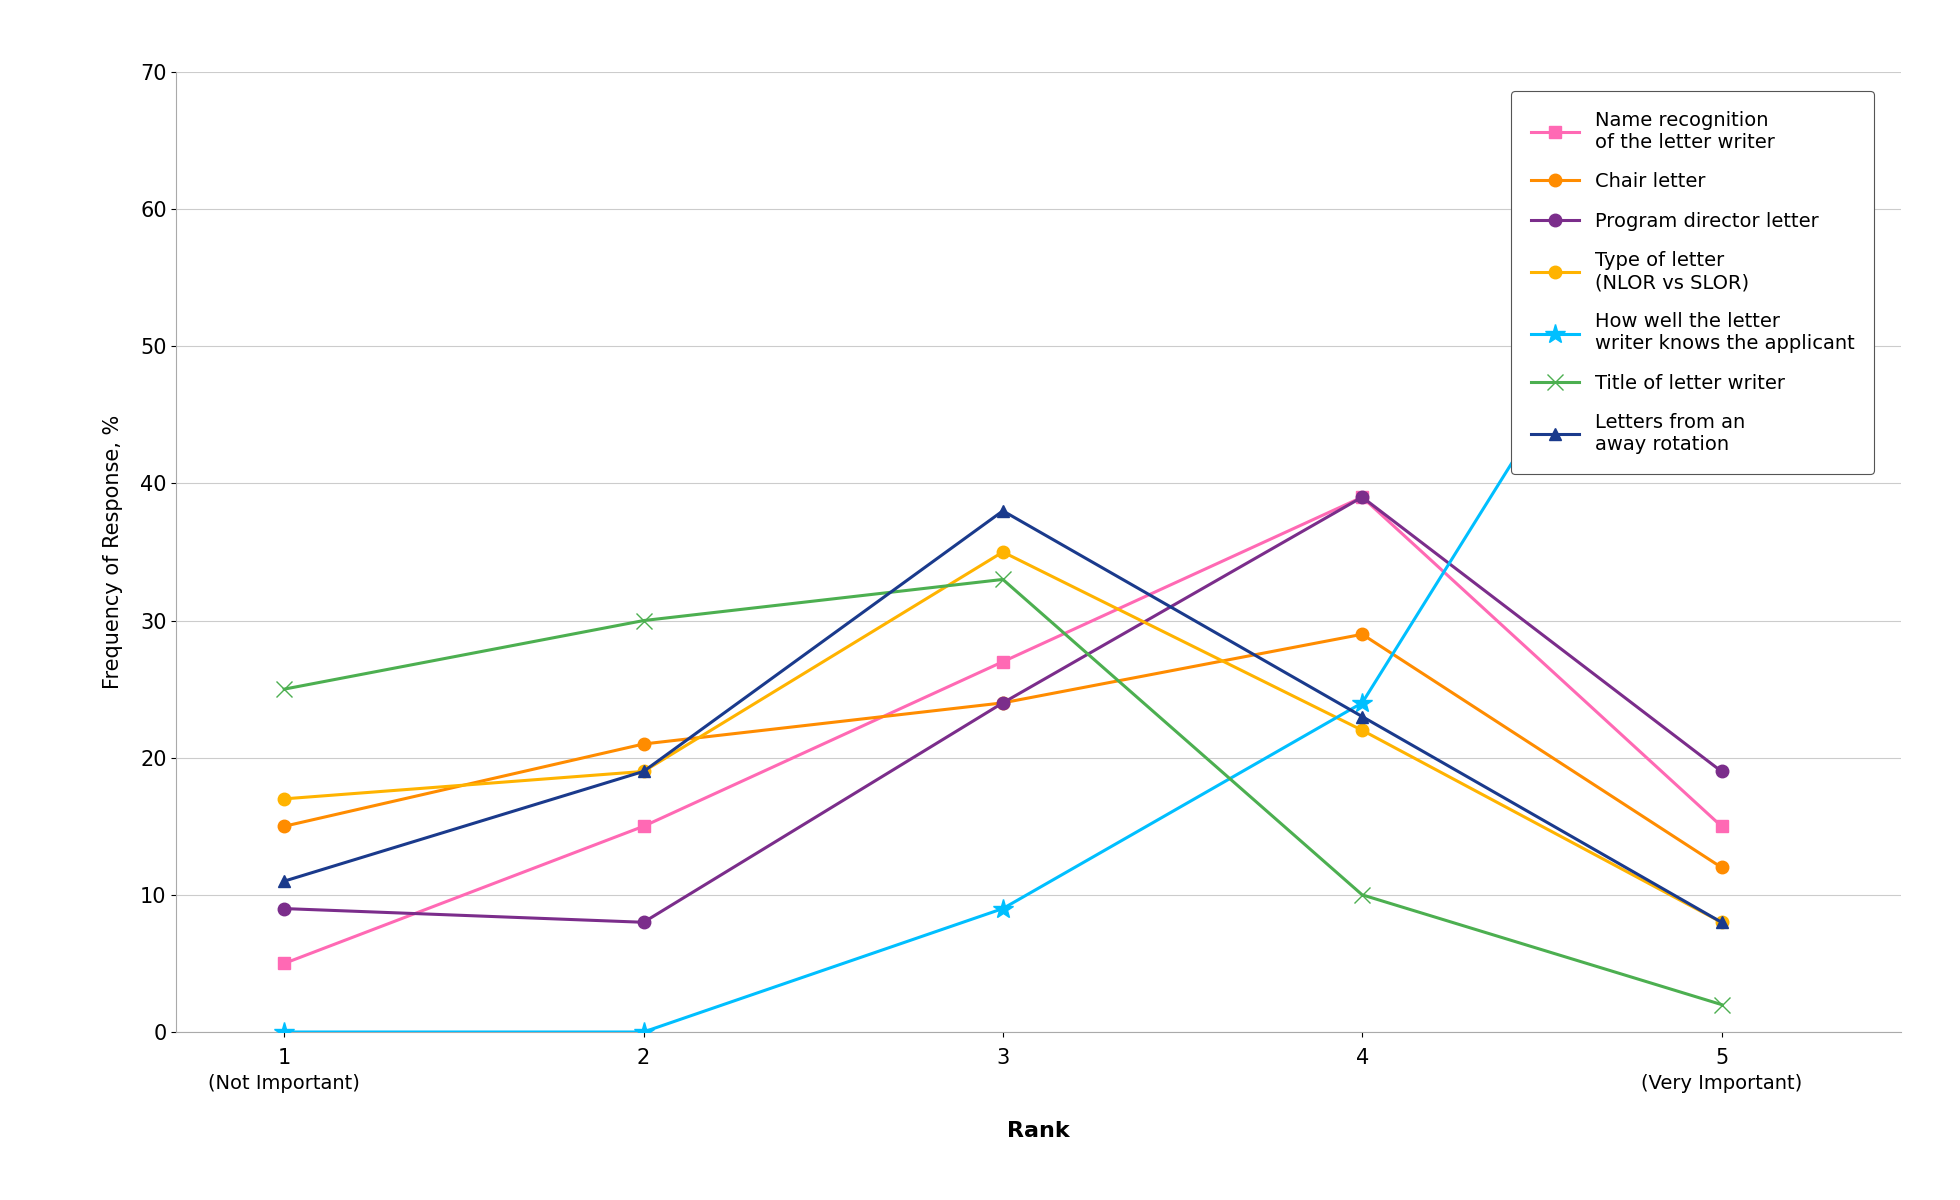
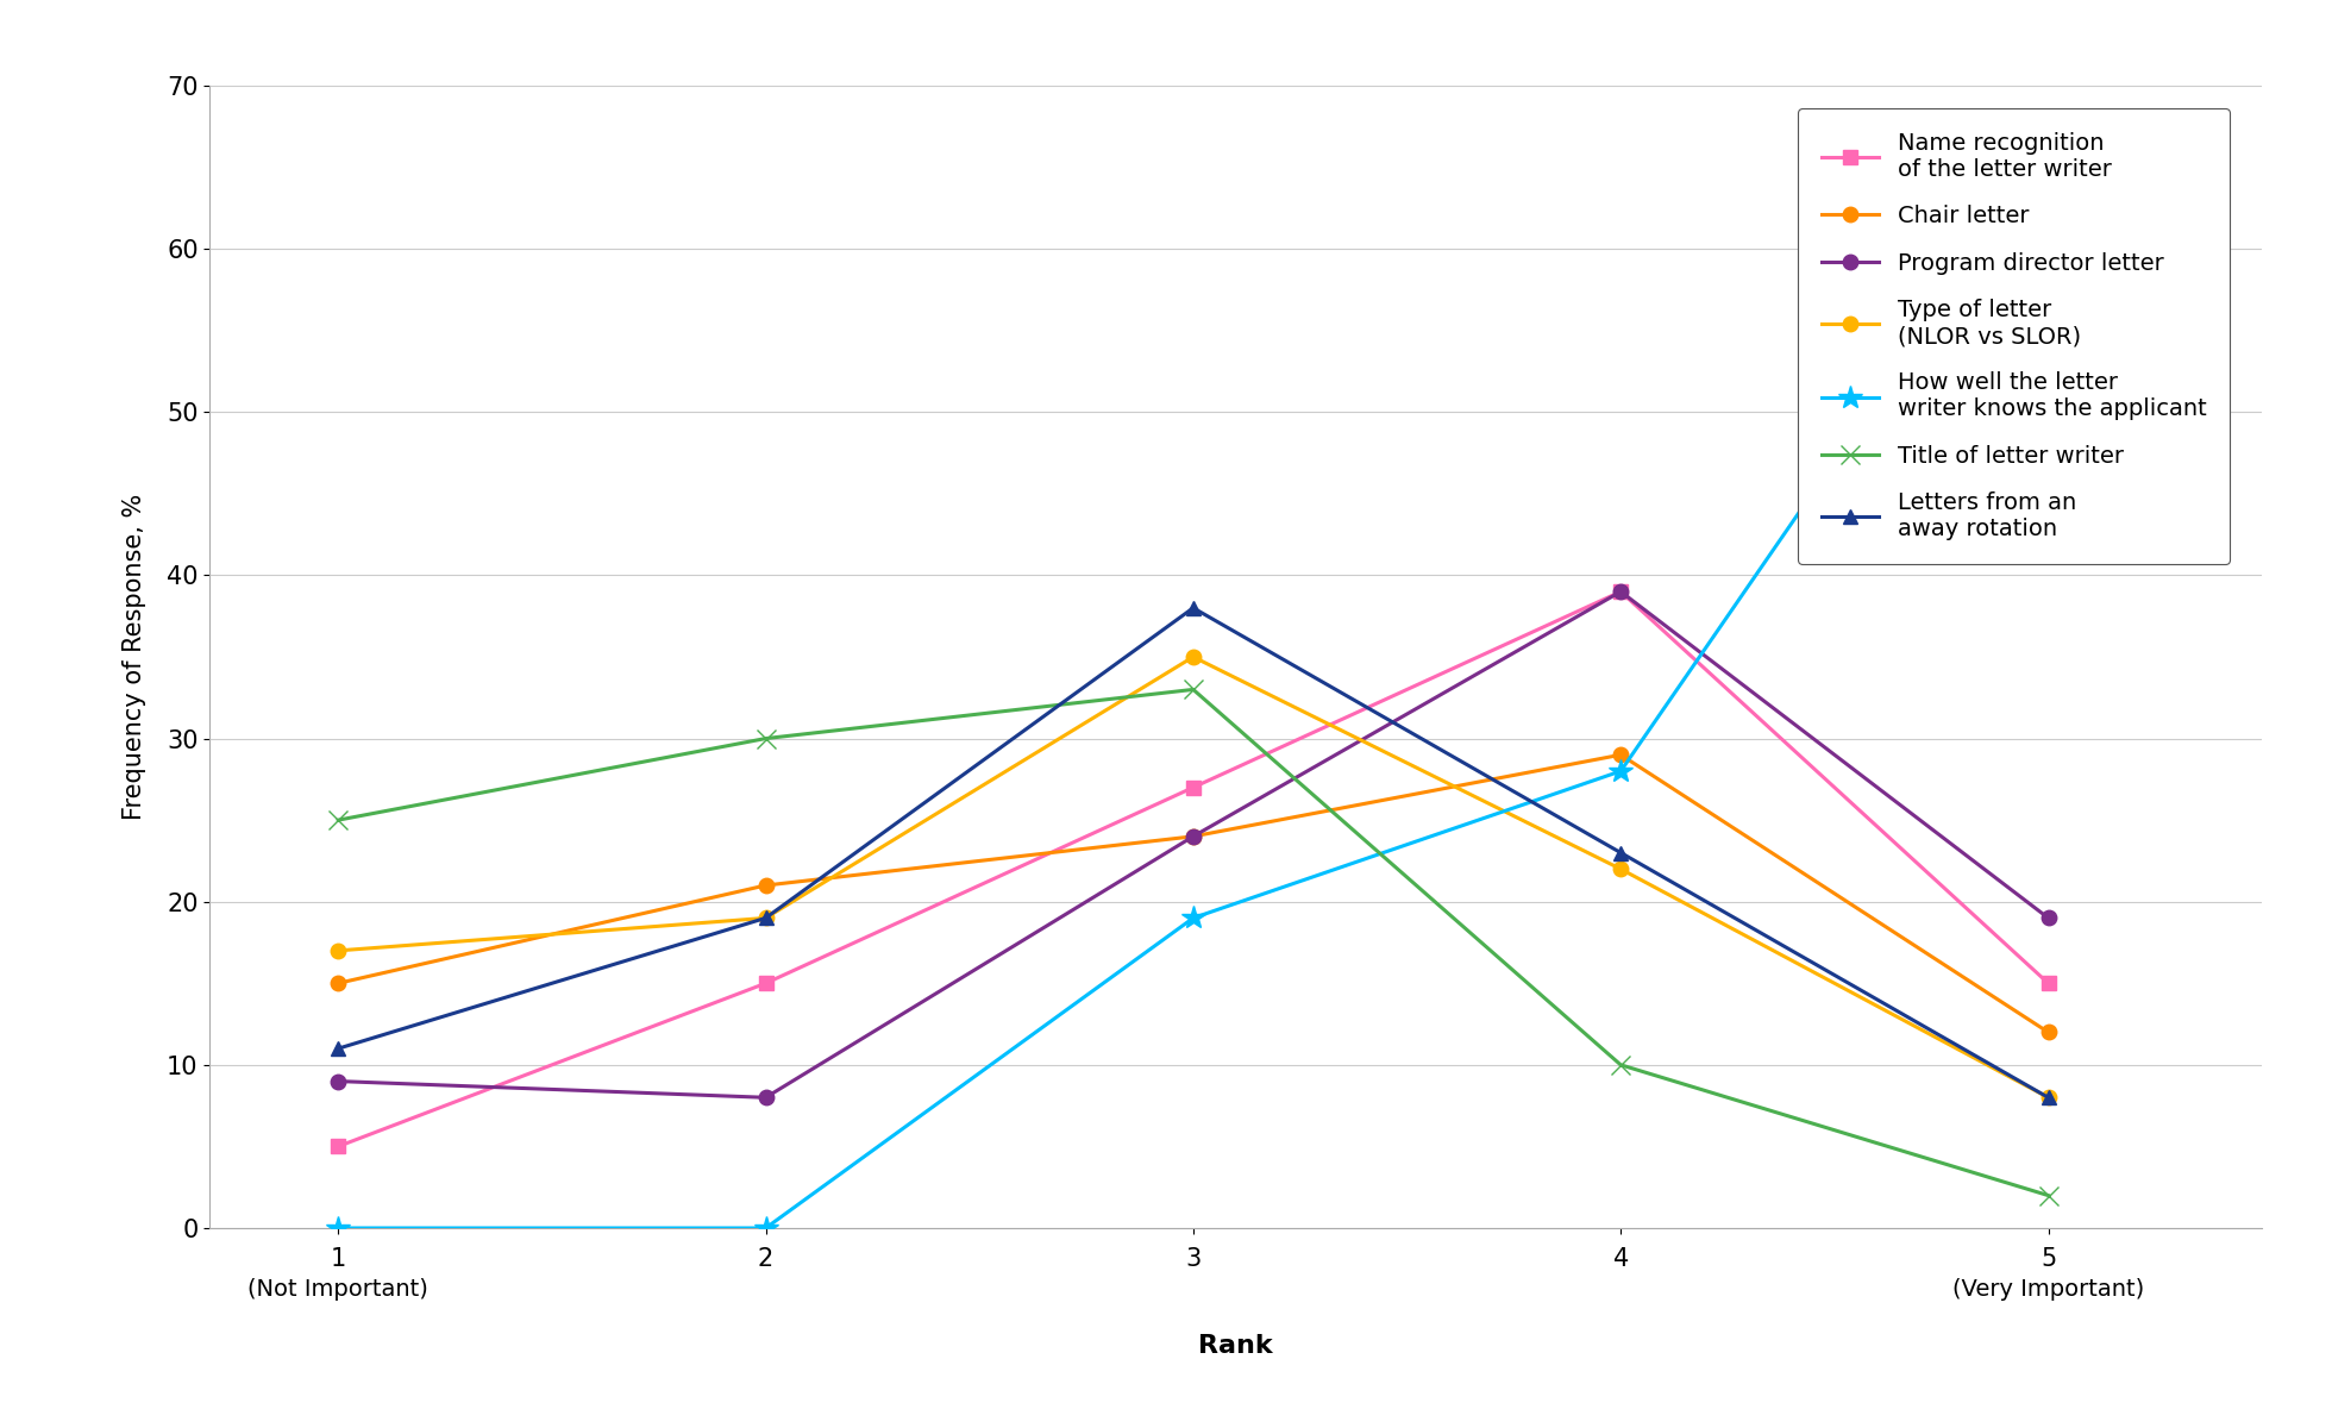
How well the letter writer knows the applicant/3: 9 -> 19
How well the letter writer knows the applicant/4: 24 -> 28
